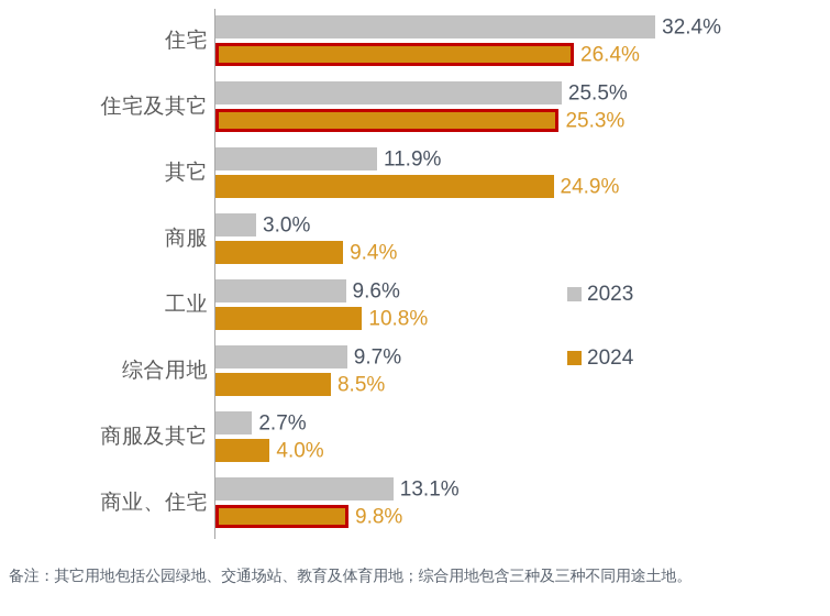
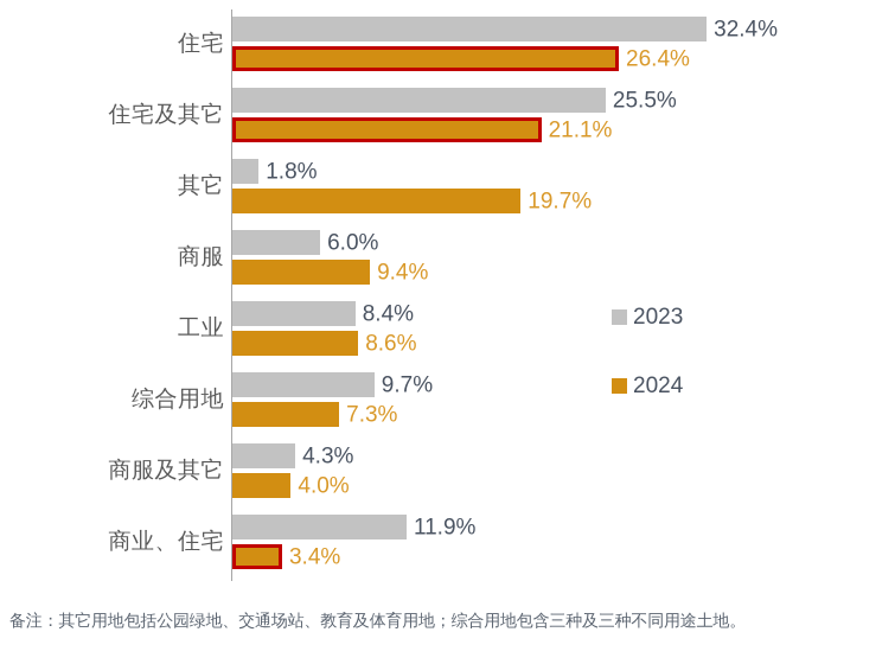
2024/住宅及其它: 25.3% -> 21.1%
2023/其它: 11.9% -> 1.8%
2024/其它: 24.9% -> 19.7%
2023/商服: 3.0% -> 6.0%
2023/工业: 9.6% -> 8.4%
2024/工业: 10.8% -> 8.6%
2024/综合用地: 8.5% -> 7.3%
2023/商服及其它: 2.7% -> 4.3%
2023/商业、住宅: 13.1% -> 11.9%
2024/商业、住宅: 9.8% -> 3.4%
